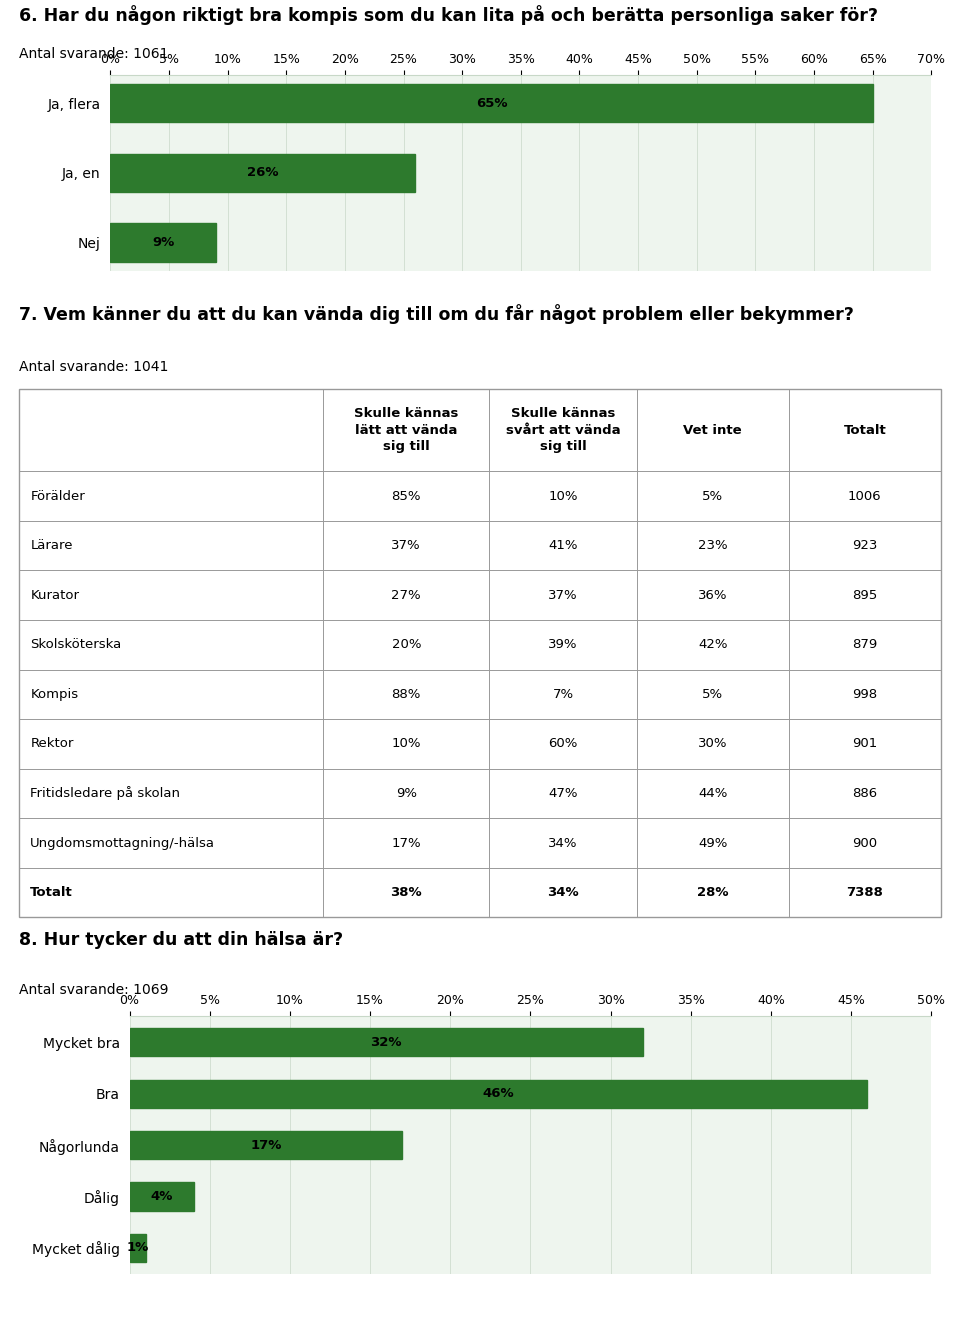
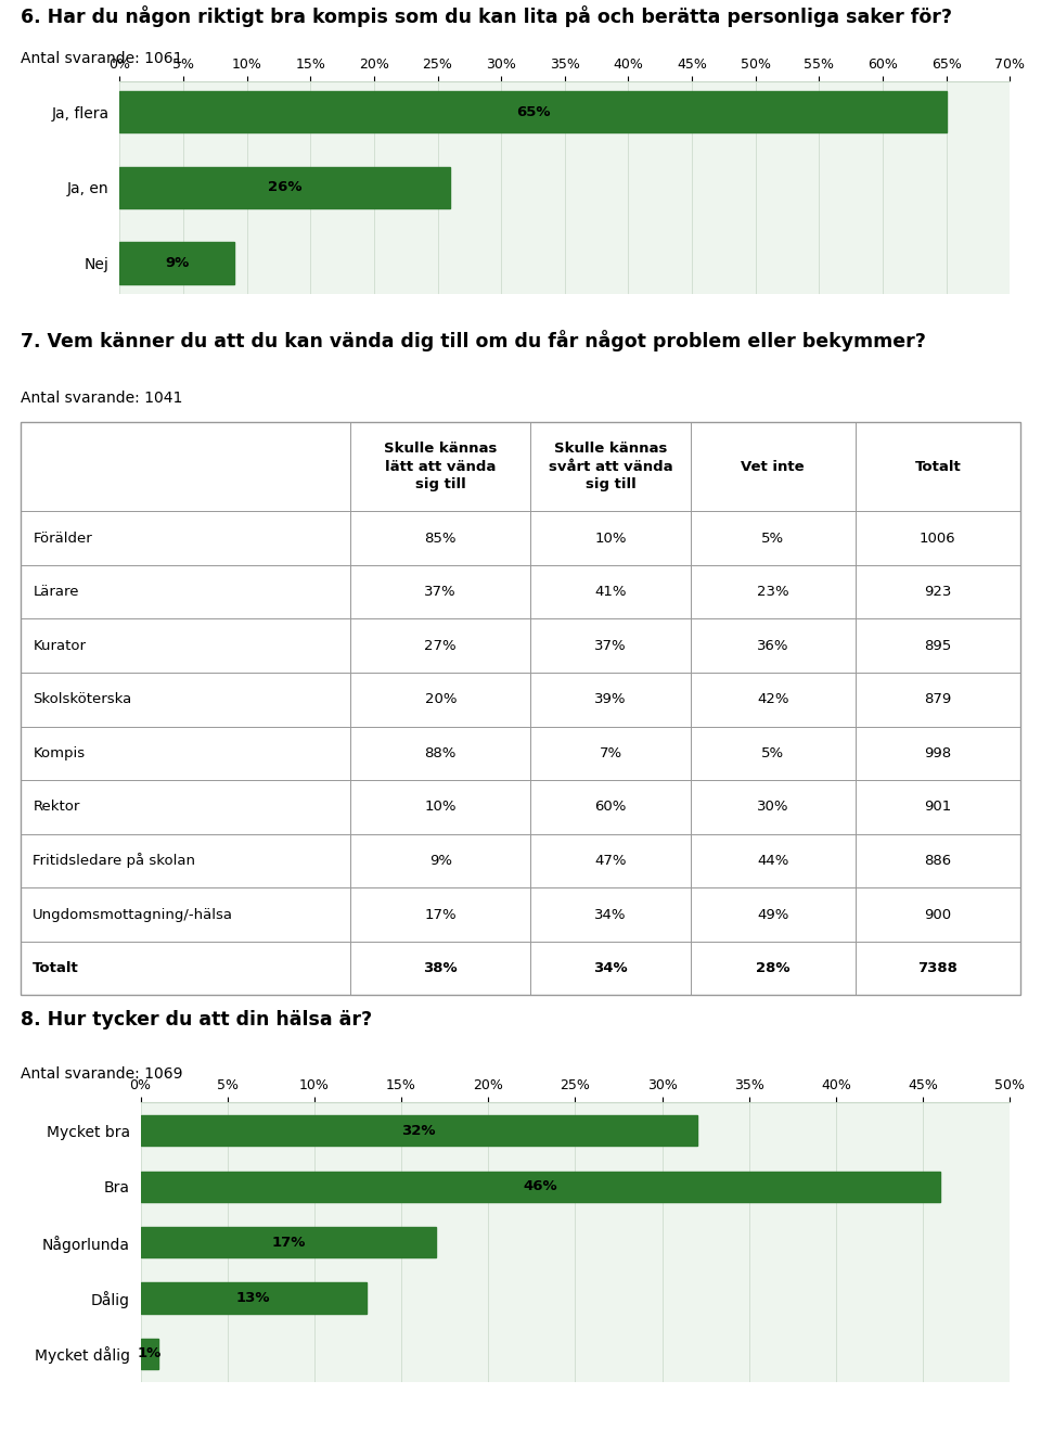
Dålig: 4% -> 13%
